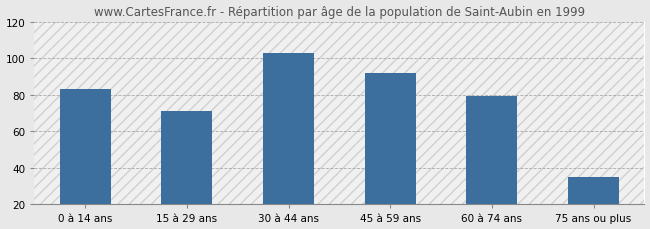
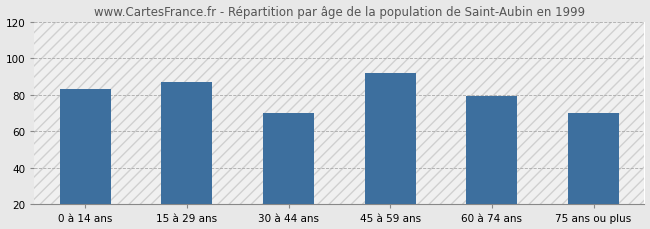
15 à 29 ans: 71 -> 87
30 à 44 ans: 103 -> 70
75 ans ou plus: 35 -> 70
